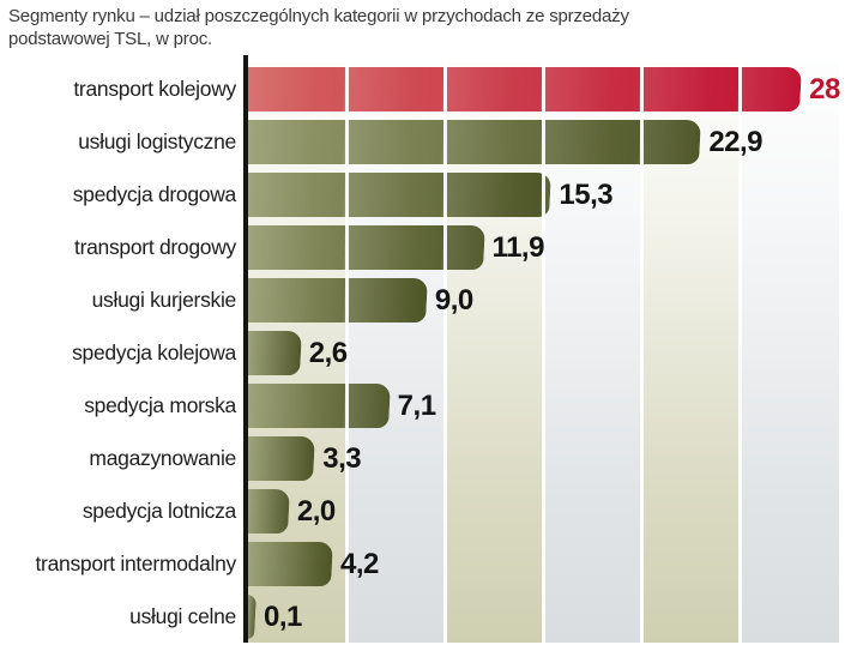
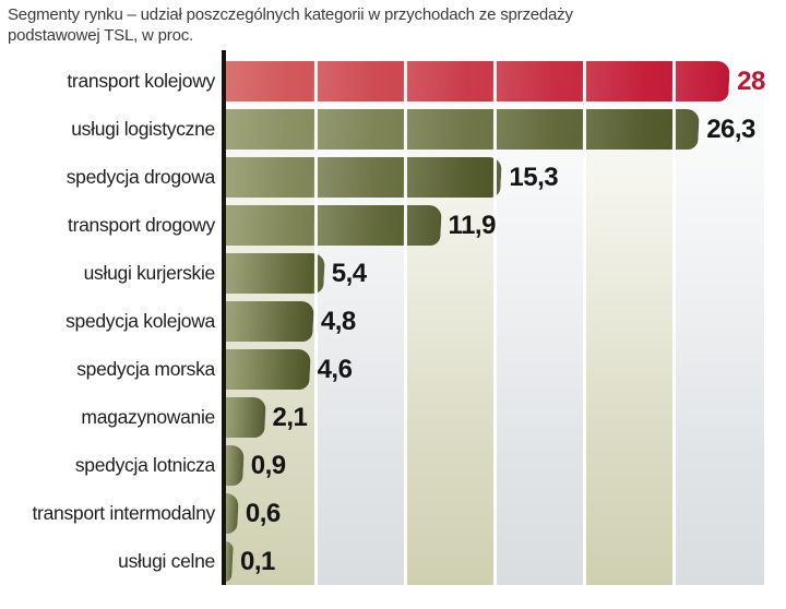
usługi logistyczne: 22,9 -> 26,3
usługi kurjerskie: 9,0 -> 5,4
spedycja kolejowa: 2,6 -> 4,8
spedycja morska: 7,1 -> 4,6
magazynowanie: 3,3 -> 2,1
spedycja lotnicza: 2,0 -> 0,9
transport intermodalny: 4,2 -> 0,6
